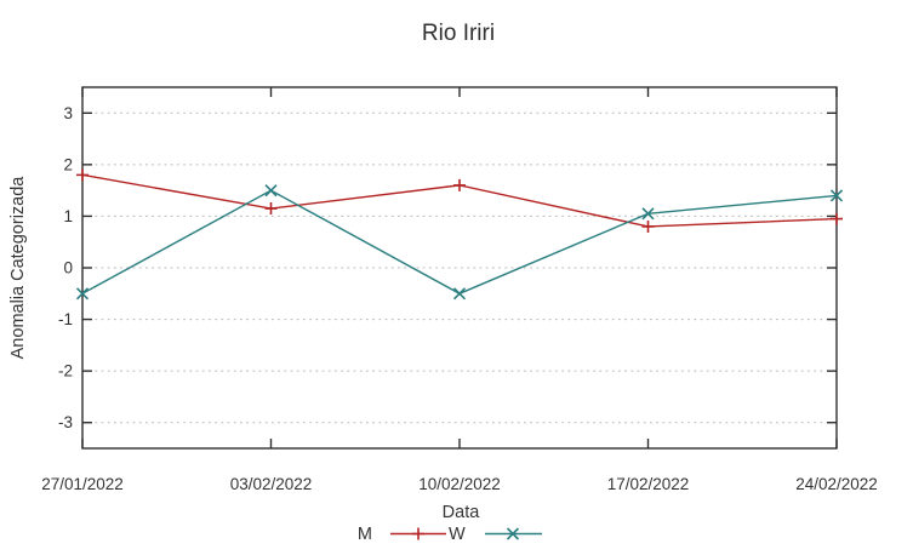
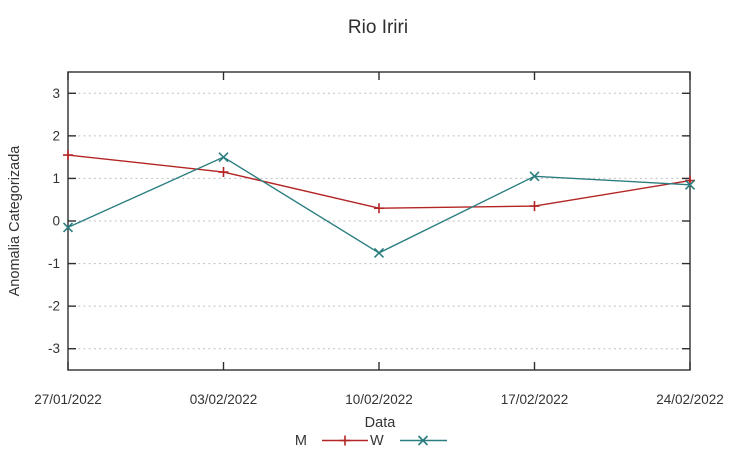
M/27/01/2022: 1.8 -> 1.6
W/27/01/2022: -0.5 -> -0.1
M/10/02/2022: 1.6 -> 0.3
W/10/02/2022: -0.5 -> -0.8
M/17/02/2022: 0.8 -> 0.3
W/24/02/2022: 1.4 -> 0.8
